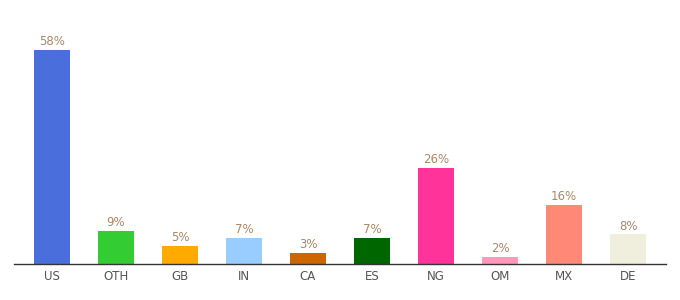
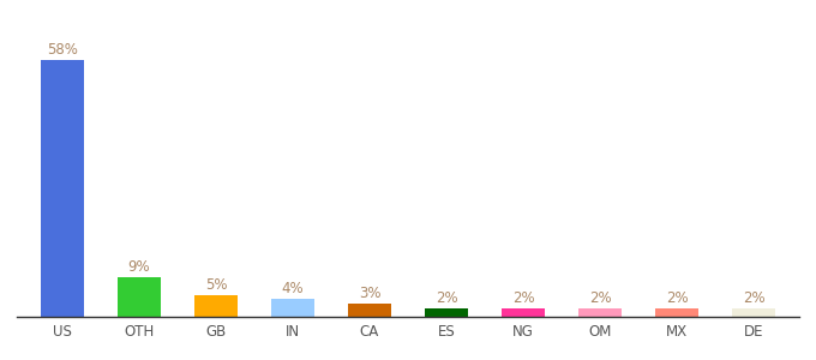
IN: 7% -> 4%
ES: 7% -> 2%
NG: 26% -> 2%
MX: 16% -> 2%
DE: 8% -> 2%
